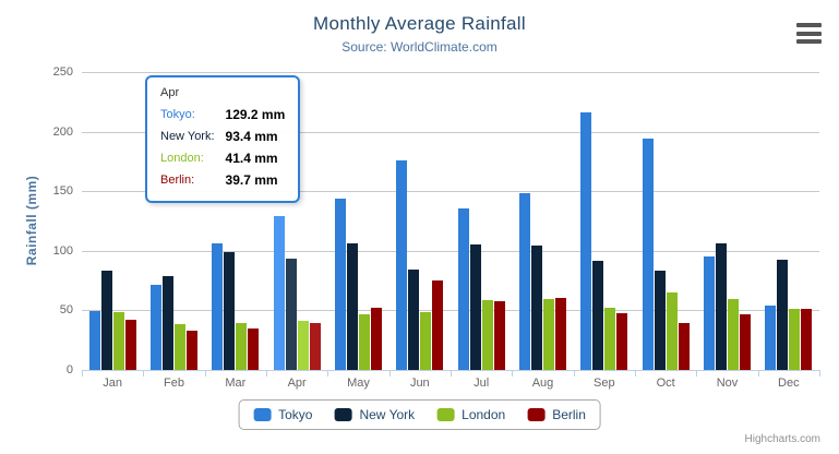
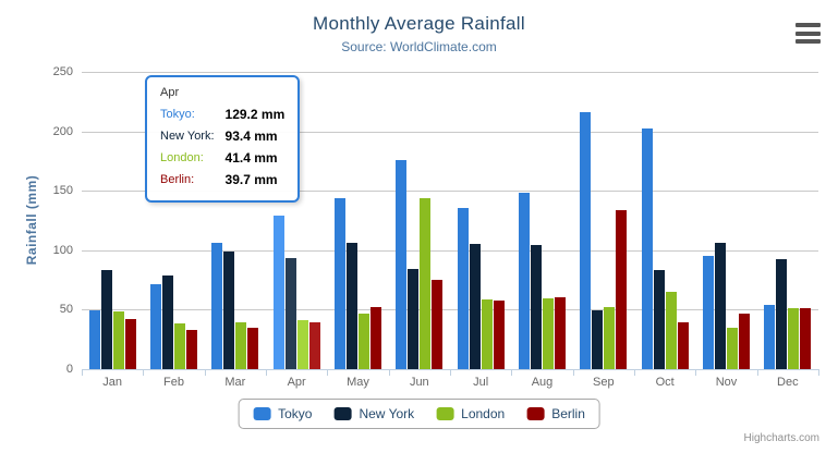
London/Jun: 48 -> 144
New York/Sep: 91 -> 49
Berlin/Sep: 48 -> 134
Tokyo/Oct: 194 -> 202
London/Nov: 59 -> 35
